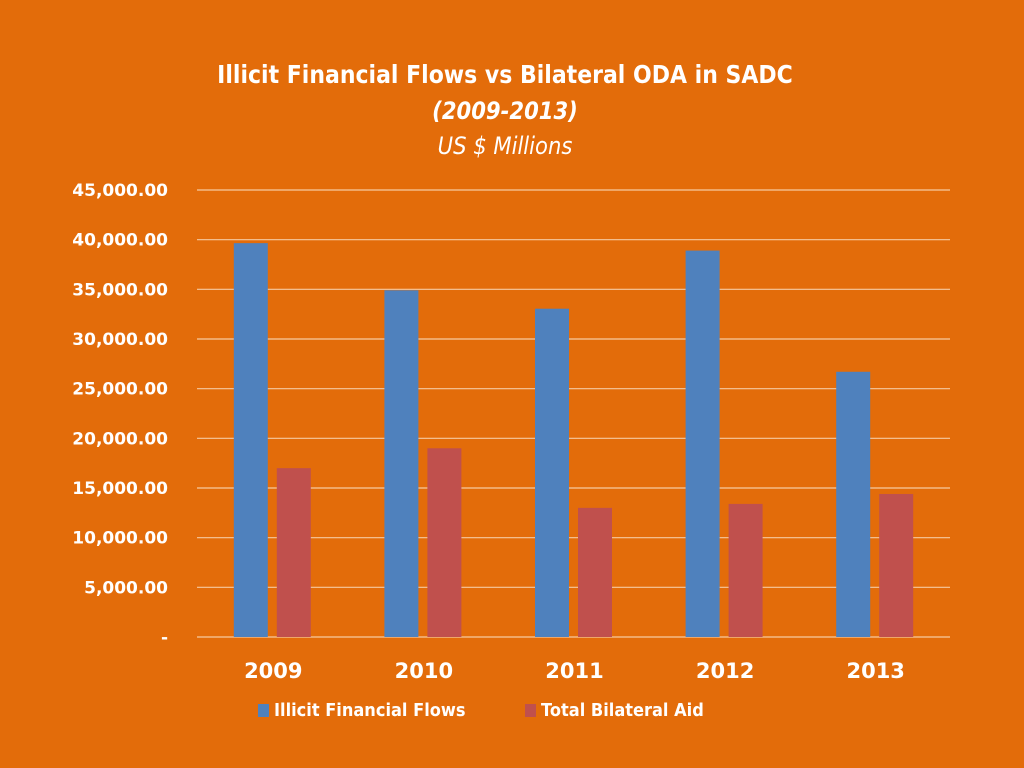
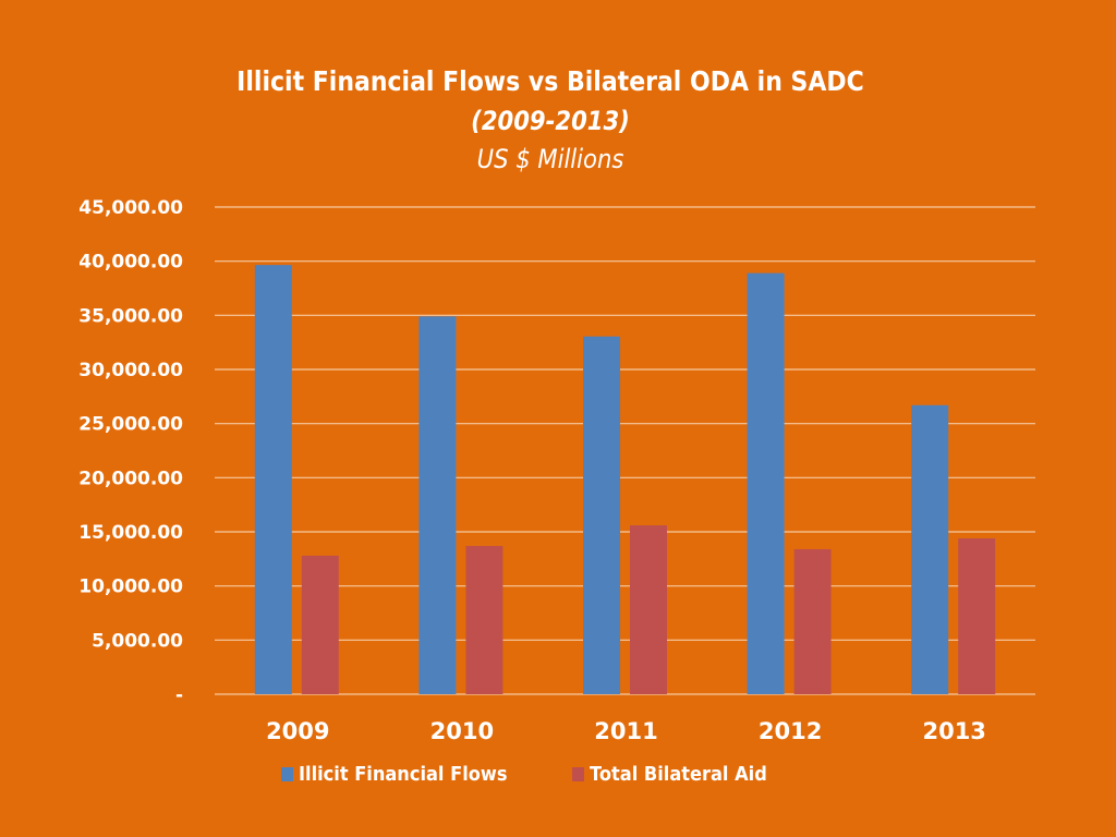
Total Bilateral Aid/2009: 17000 -> 13000
Total Bilateral Aid/2010: 19000 -> 14000
Total Bilateral Aid/2011: 13000 -> 16000
